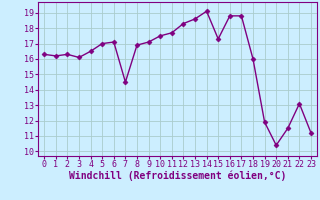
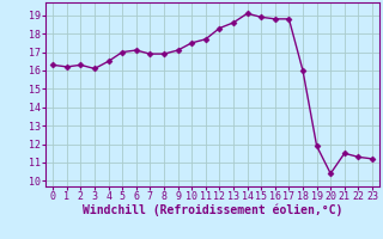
7: 14.5 -> 16.9
15: 17.3 -> 18.9
22: 13.1 -> 11.3
